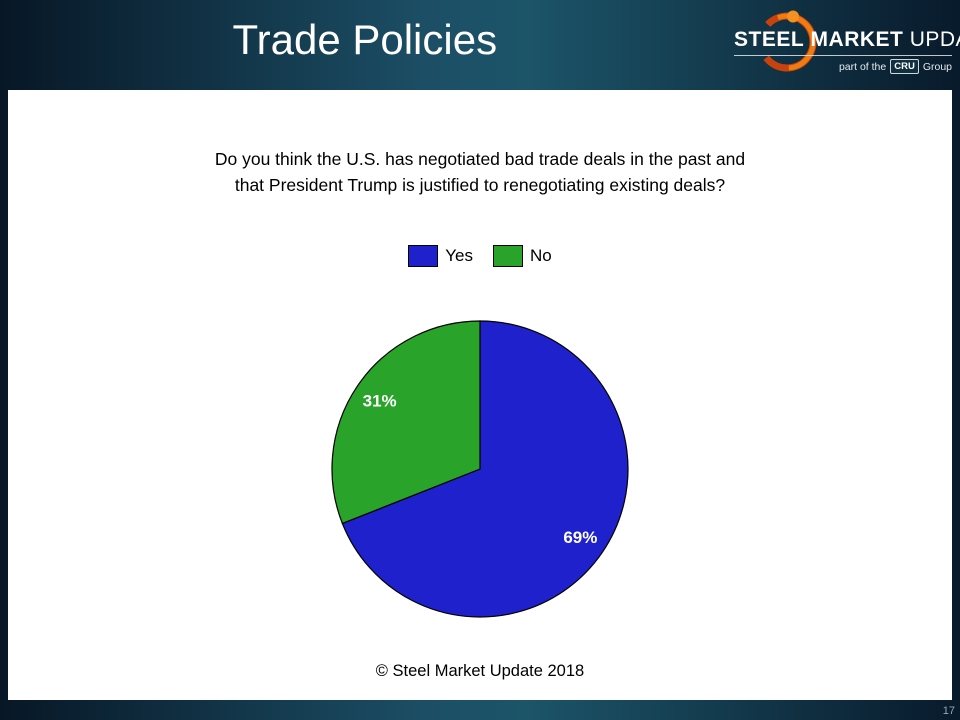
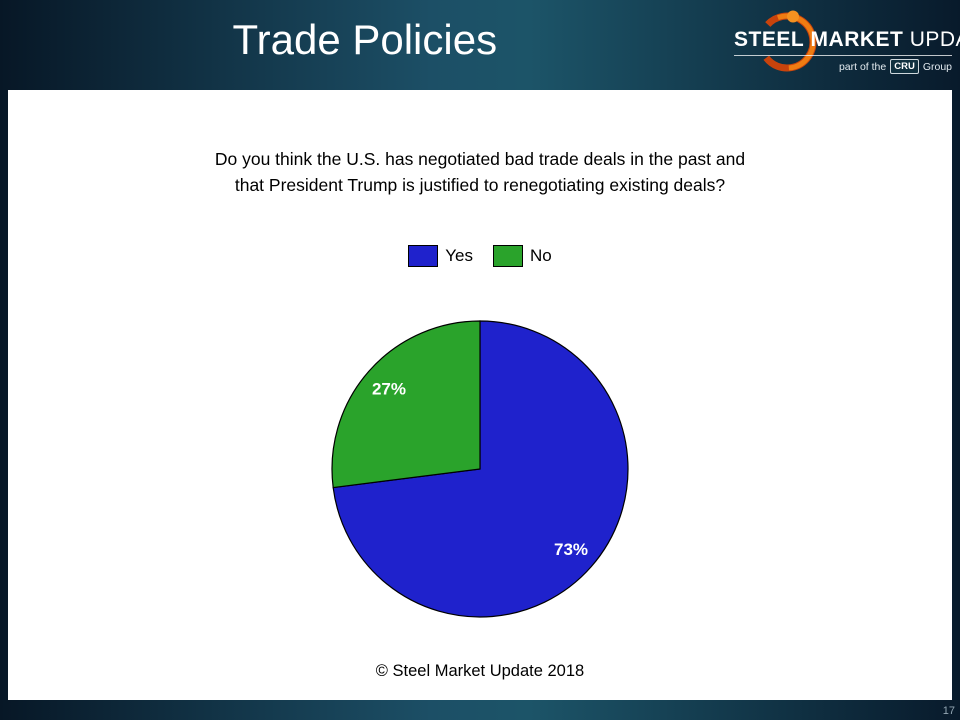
Yes: 69% -> 73%
No: 31% -> 27%
